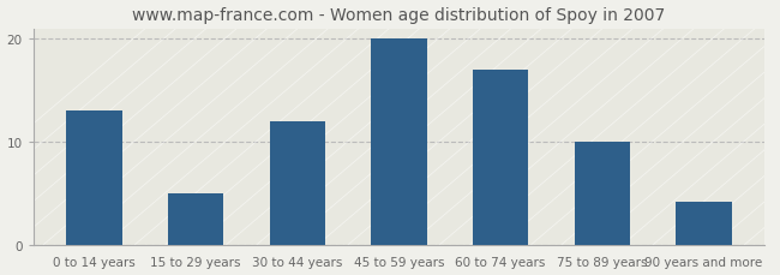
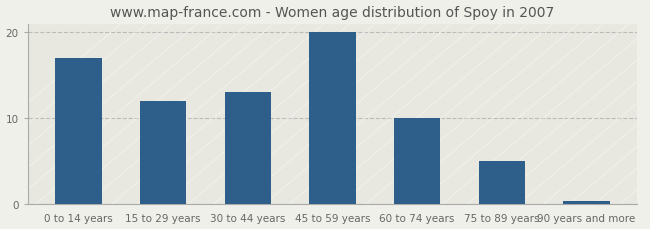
0 to 14 years: 13.0 -> 17.0
15 to 29 years: 5.0 -> 12.0
30 to 44 years: 12.0 -> 13.0
60 to 74 years: 17.0 -> 10.0
75 to 89 years: 10.0 -> 5.0
90 years and more: 4.2 -> 0.3
